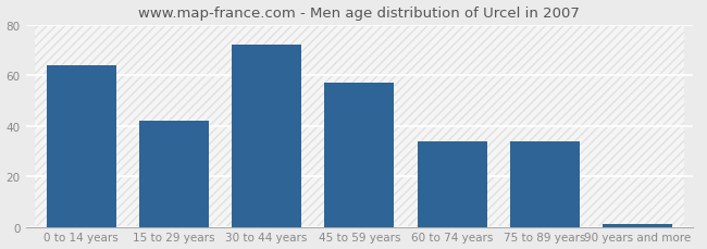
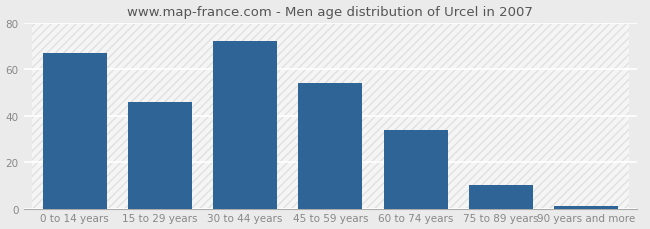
0 to 14 years: 64 -> 67
15 to 29 years: 42 -> 46
45 to 59 years: 57 -> 54
75 to 89 years: 34 -> 10
